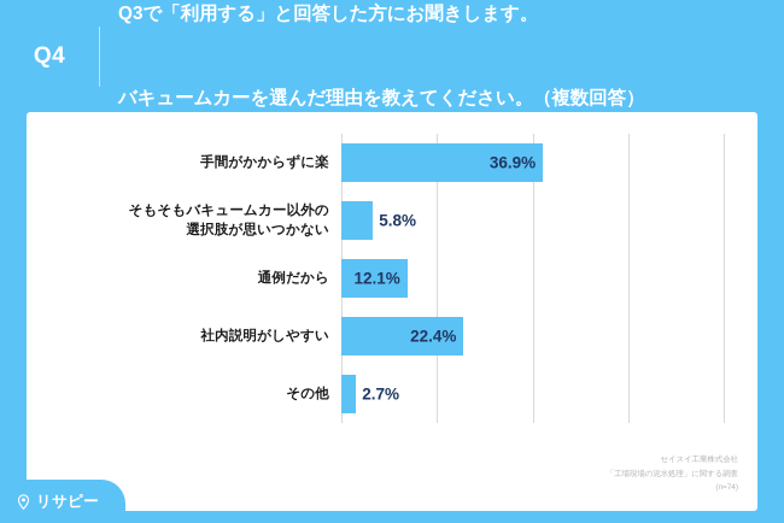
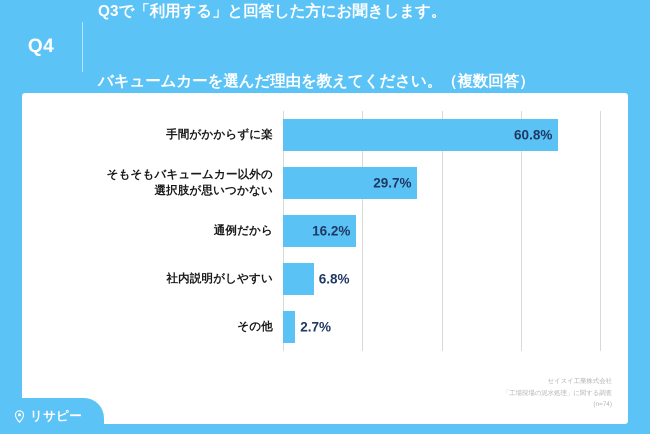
手間がかからずに楽: 36.9% -> 60.8%
そもそもバキュームカー以外の 選択肢が思いつかない: 5.8% -> 29.7%
通例だから: 12.1% -> 16.2%
社内説明がしやすい: 22.4% -> 6.8%
